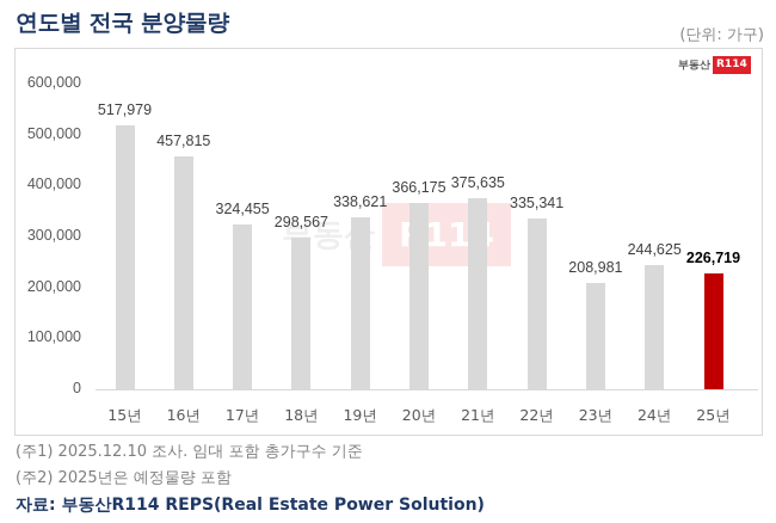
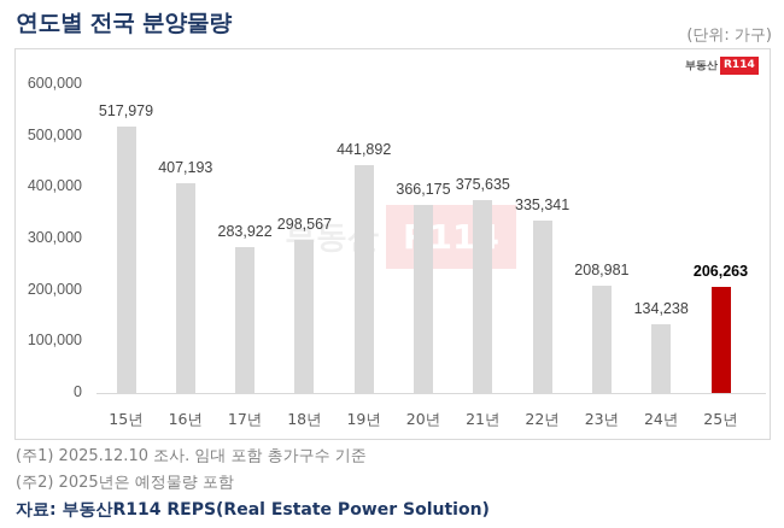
16년: 457,815 -> 407,193
17년: 324,455 -> 283,922
19년: 338,621 -> 441,892
24년: 244,625 -> 134,238
25년: 226,719 -> 206,263
